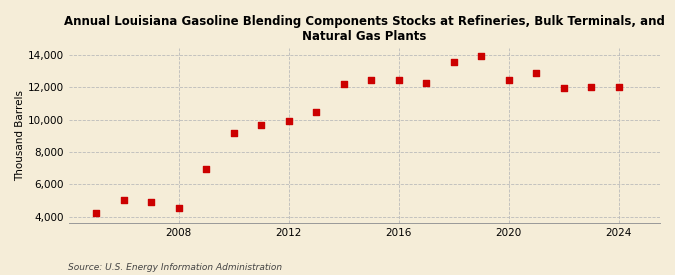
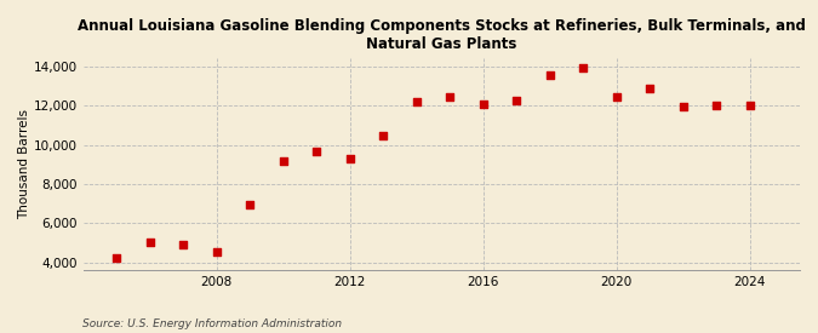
2012: 9,900 -> 9,300
2016: 12,400 -> 12,100
